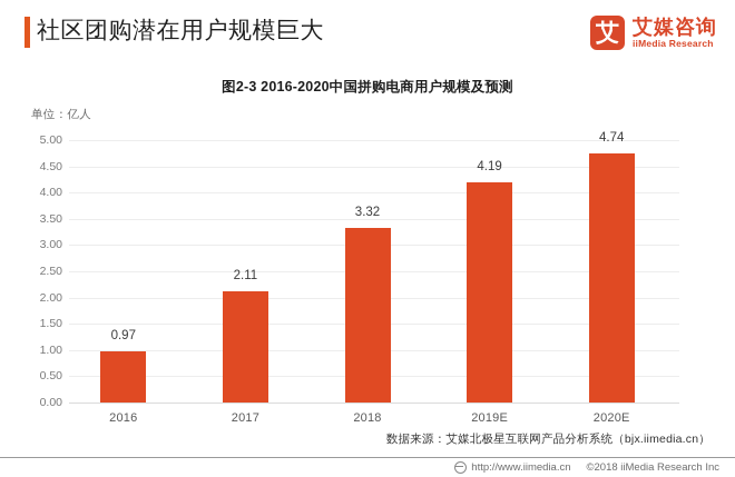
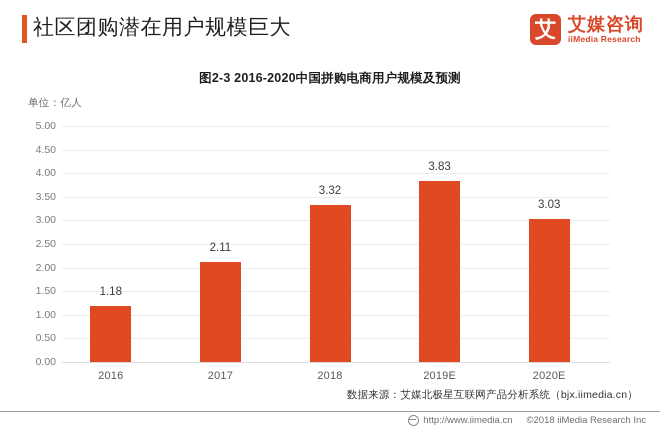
2016: 0.97 -> 1.18
2019E: 4.19 -> 3.83
2020E: 4.74 -> 3.03
